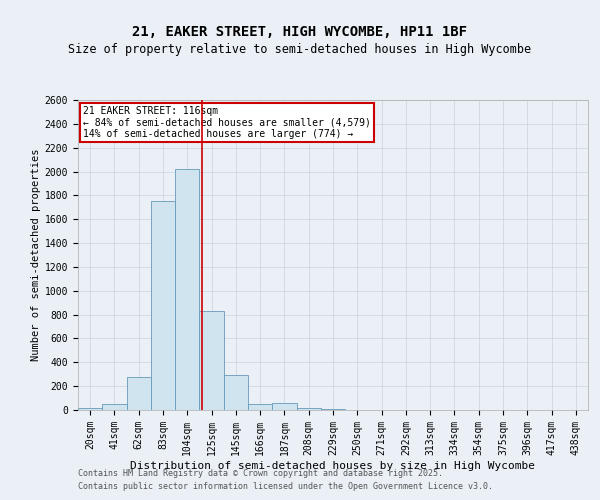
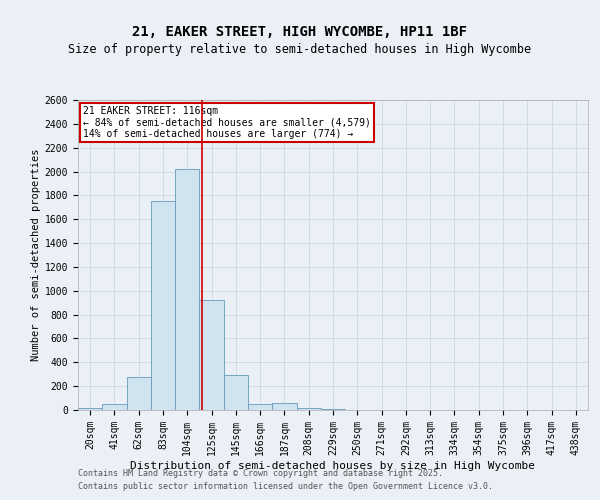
125sqm: 830 -> 920
